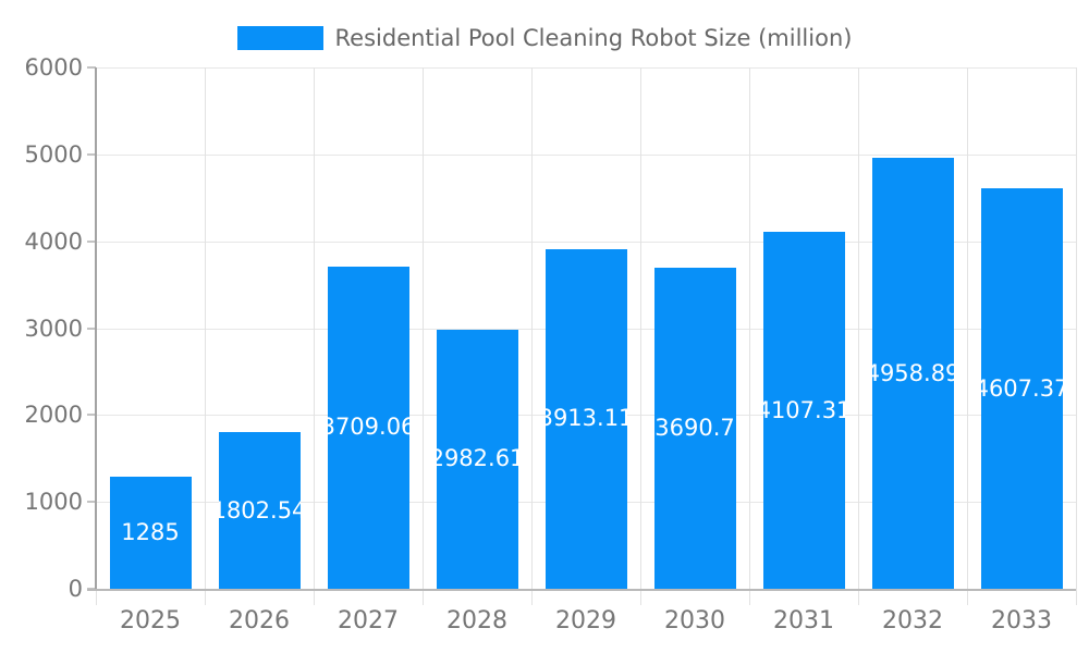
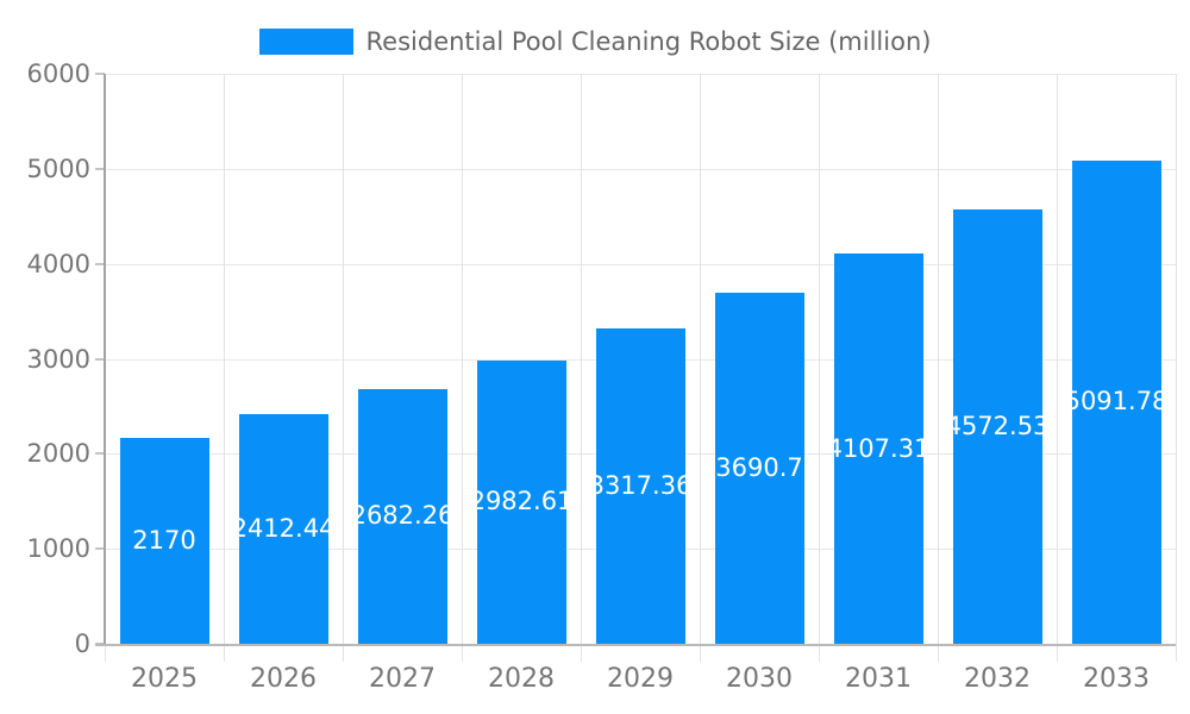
2025: 1285 -> 2170
2026: 1802.54 -> 2412.44
2027: 3709.06 -> 2682.26
2029: 3913.11 -> 3317.36
2032: 4958.89 -> 4572.53
2033: 4607.37 -> 5091.78
